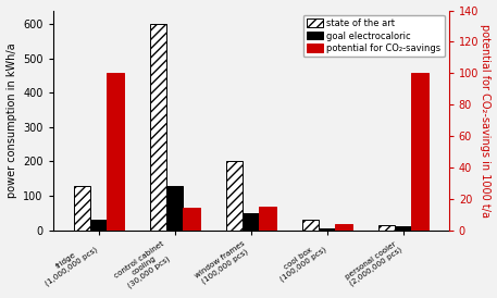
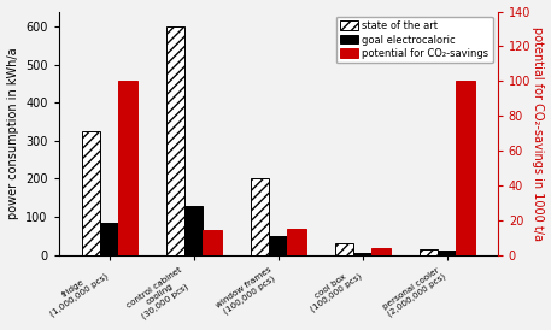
state of the art/fridge (1,000,000 pcs): 130 -> 325
goal electrocaloric/fridge (1,000,000 pcs): 30 -> 85
